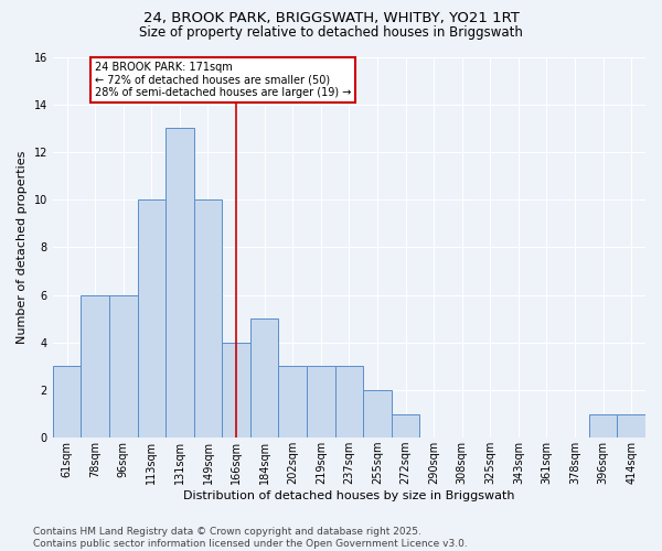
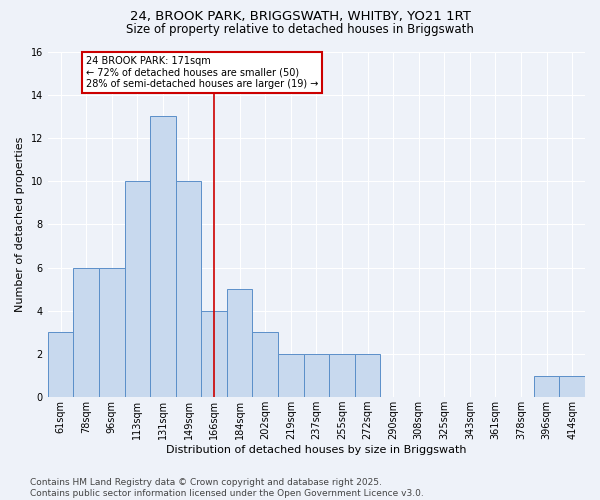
219sqm: 3 -> 2
237sqm: 3 -> 2
272sqm: 1 -> 2
